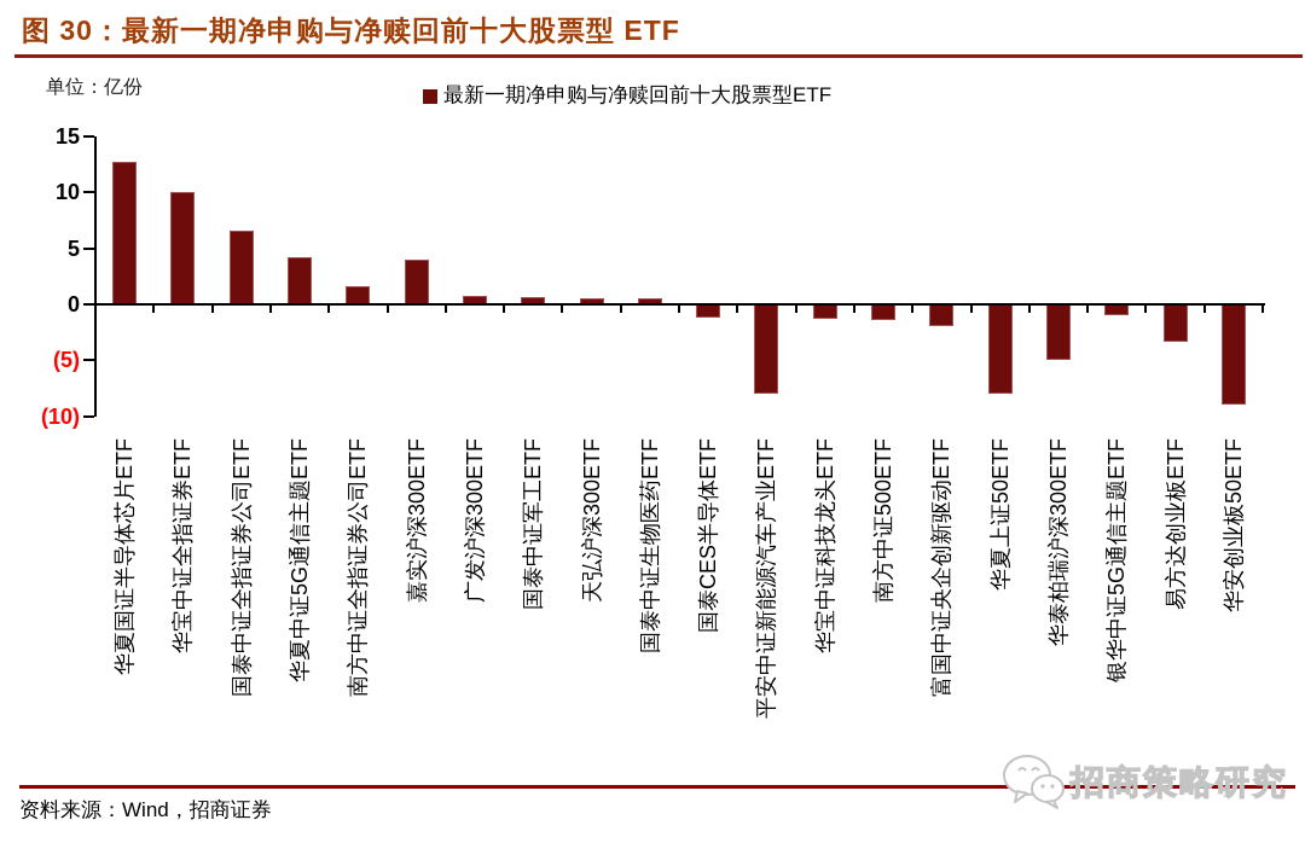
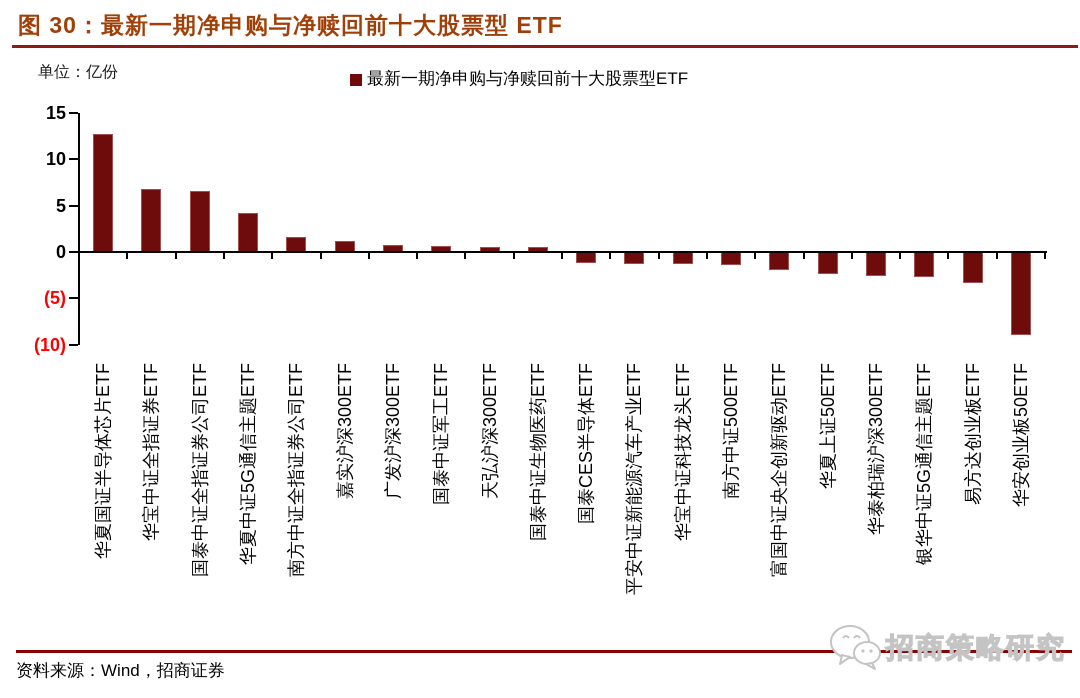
华宝中证全指证券ETF: 10 -> 7
嘉实沪深300ETF: 4 -> 1
平安中证新能源汽车产业ETF: -8 -> -1
华夏上证50ETF: -8 -> -2
华泰柏瑞沪深300ETF: -5 -> -3
银华中证5G通信主题ETF: -1 -> -3
